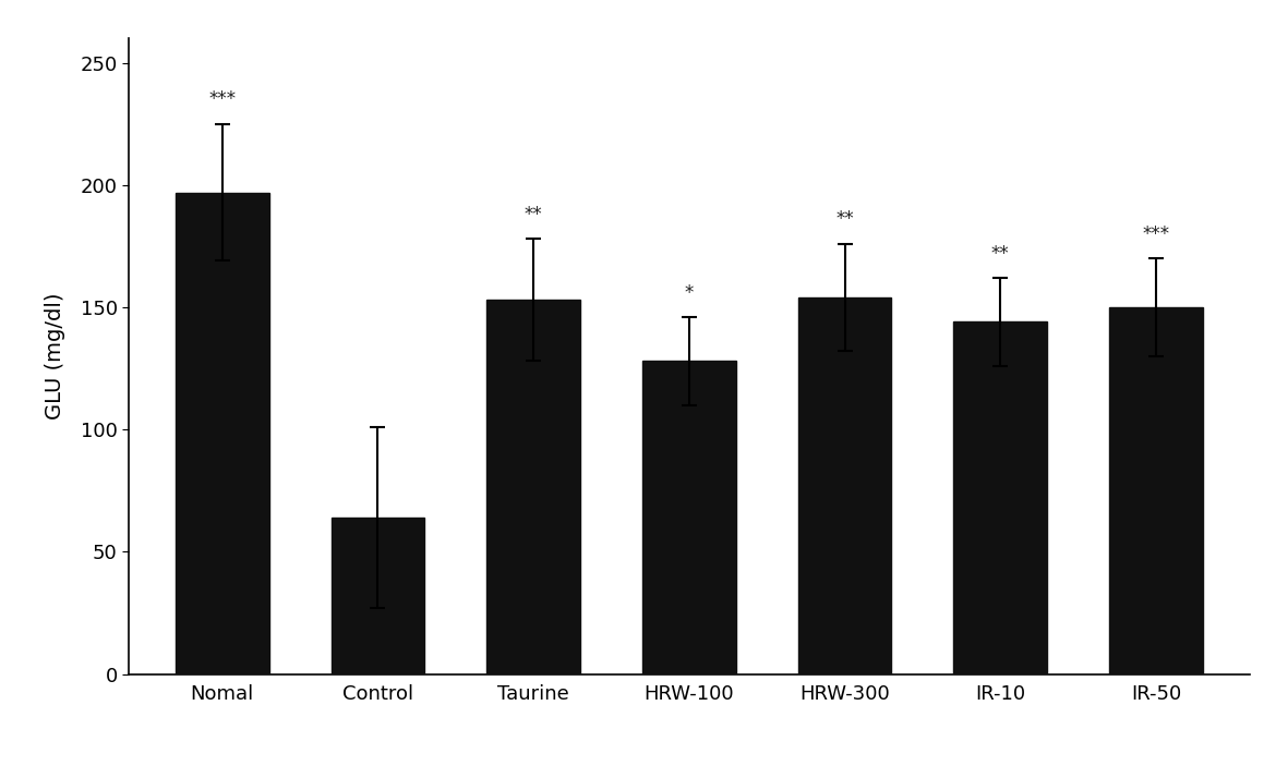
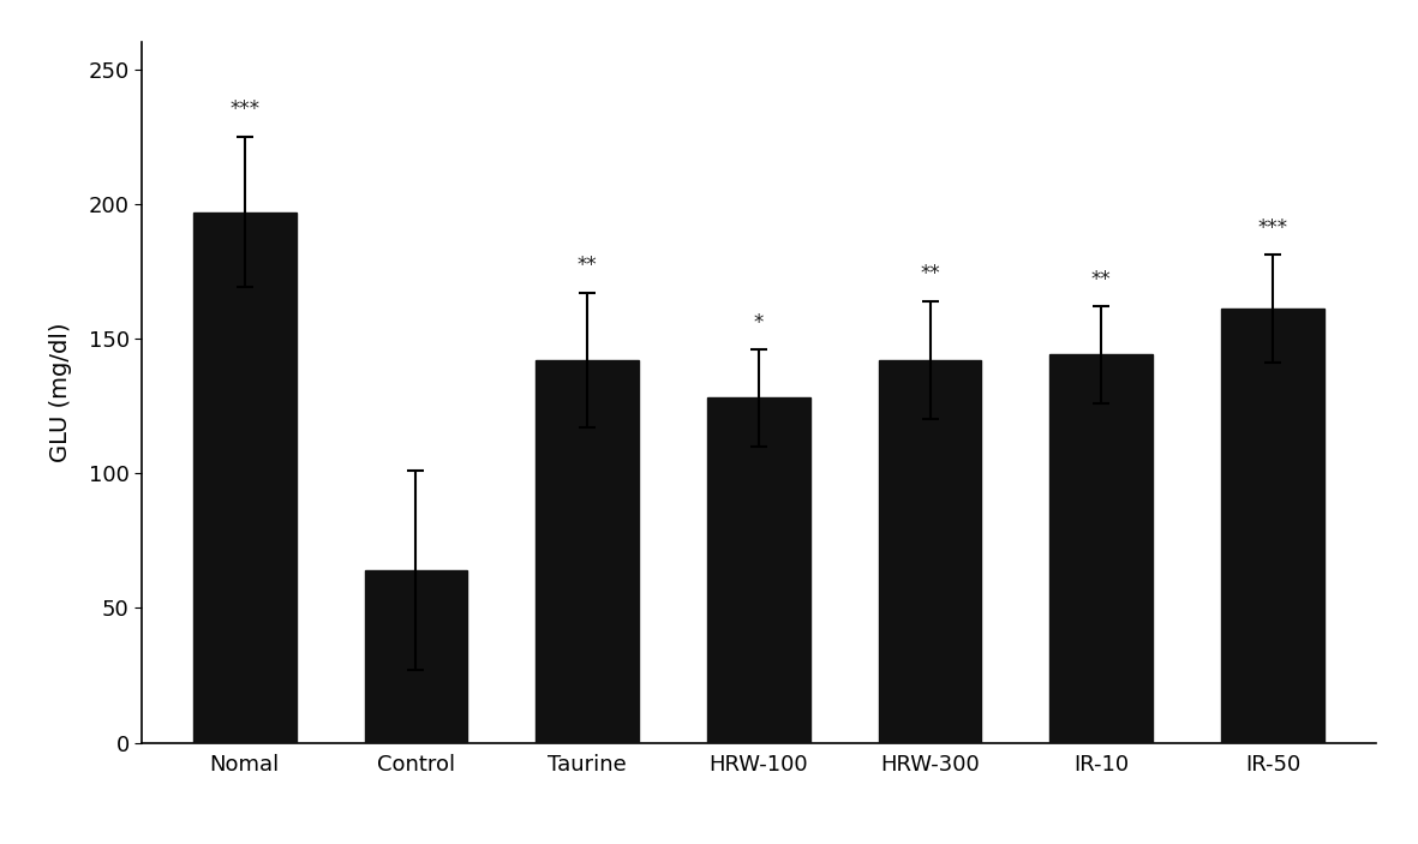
Taurine: 153 -> 142
HRW-300: 154 -> 142
IR-50: 150 -> 161
